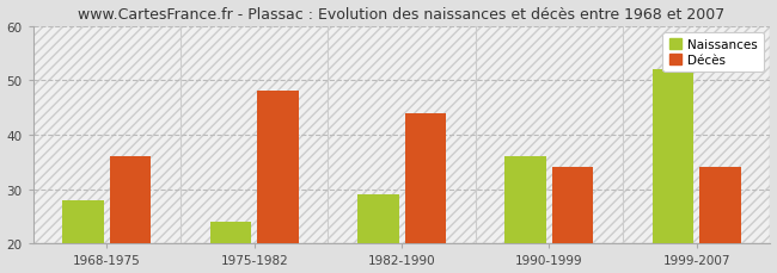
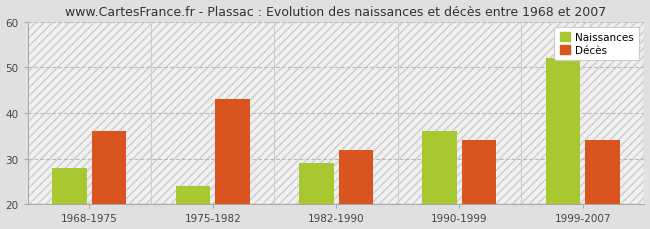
Décès/1975-1982: 48 -> 43
Décès/1982-1990: 44 -> 32
